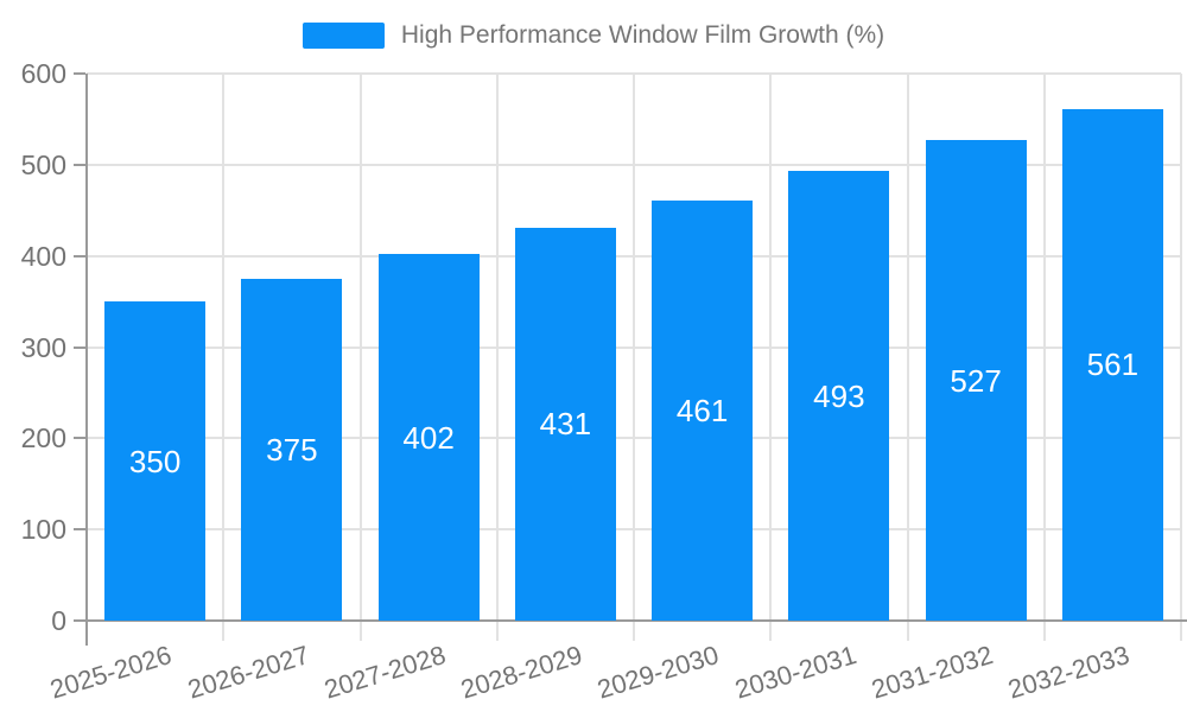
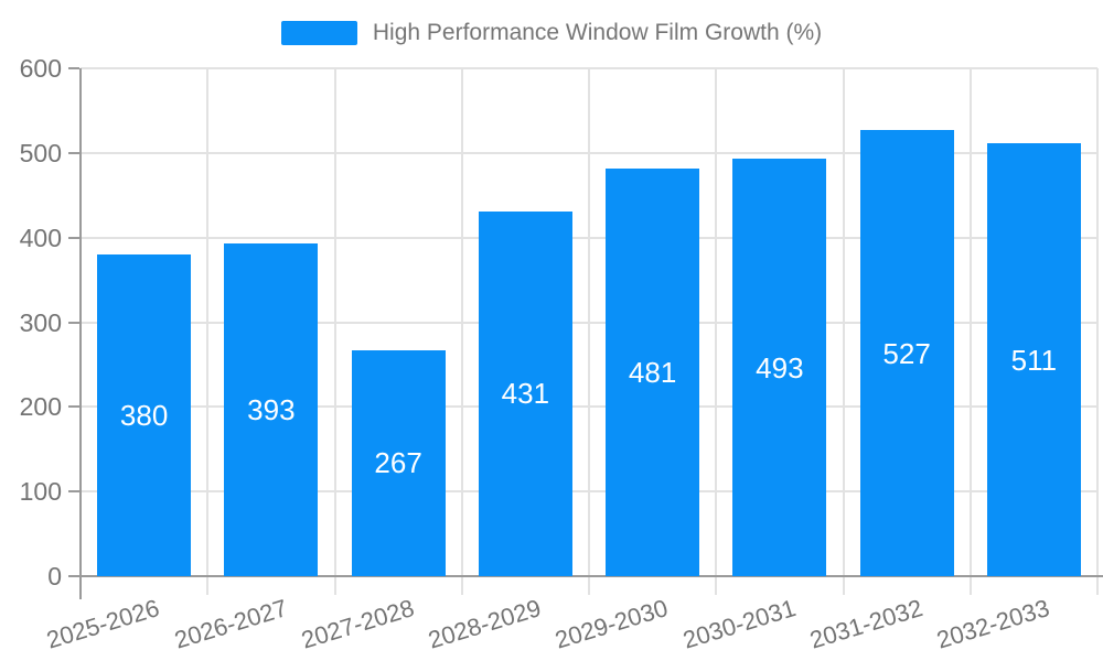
2025-2026: 350 -> 380
2026-2027: 375 -> 393
2027-2028: 402 -> 267
2029-2030: 461 -> 481
2032-2033: 561 -> 511
